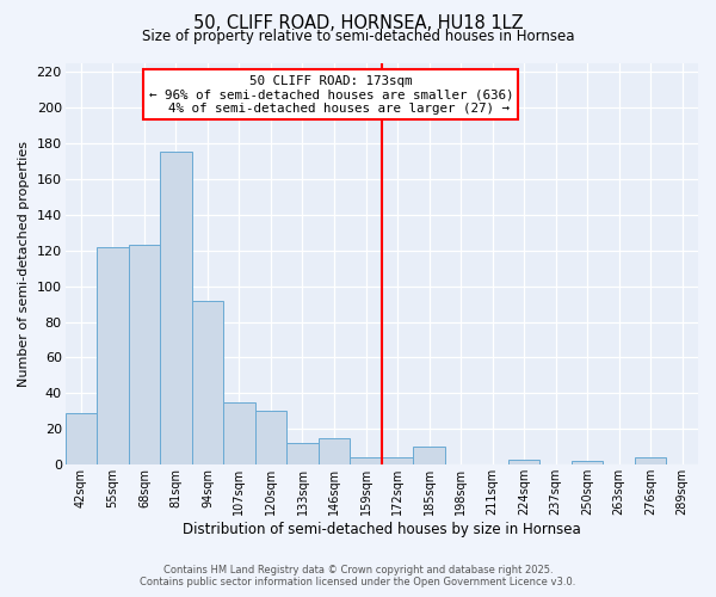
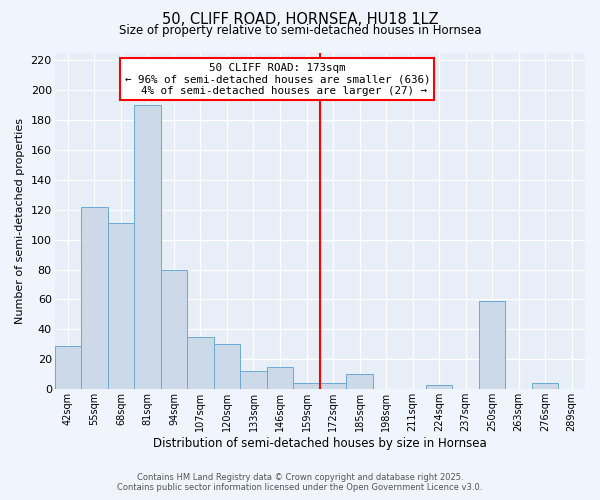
68sqm: 123 -> 111
81sqm: 175 -> 190
94sqm: 92 -> 80
250sqm: 2 -> 59
